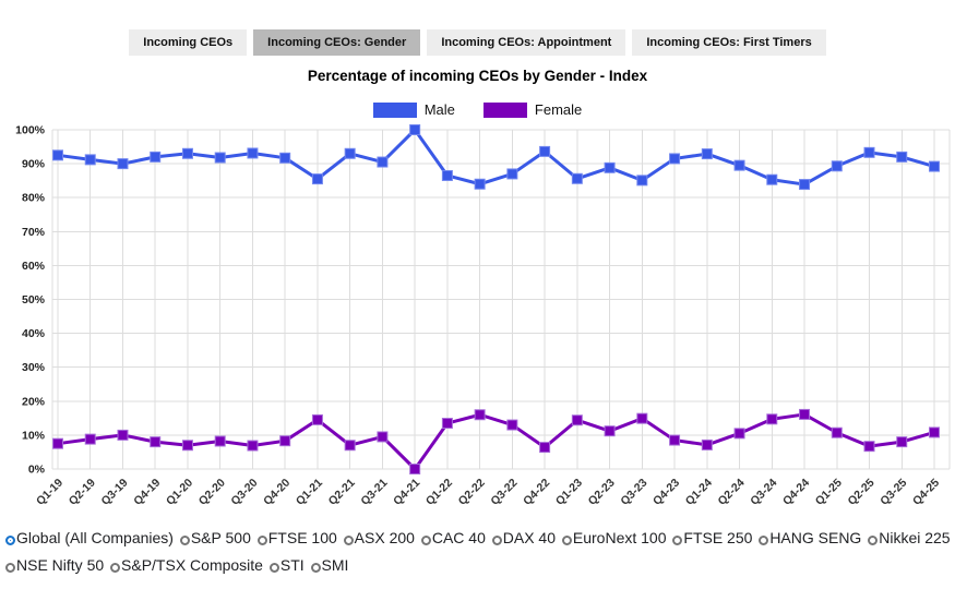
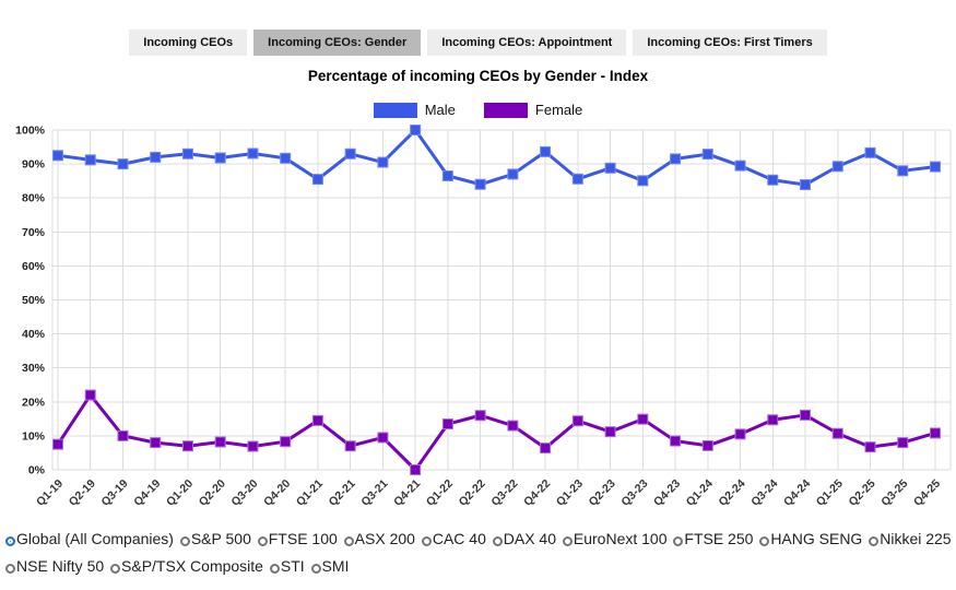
Female/Q2-19: 9% -> 22%
Male/Q3-25: 92% -> 88%
